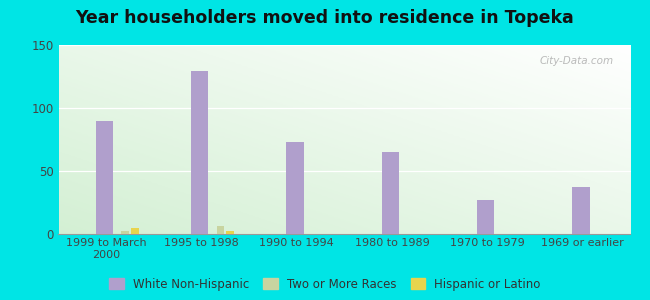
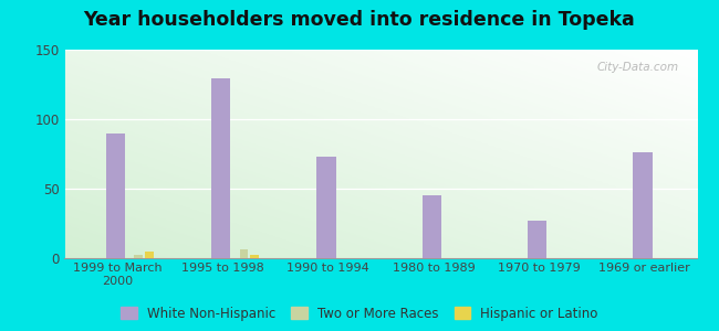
White Non-Hispanic/1980 to 1989: 65 -> 45
White Non-Hispanic/1969 or earlier: 37 -> 76
